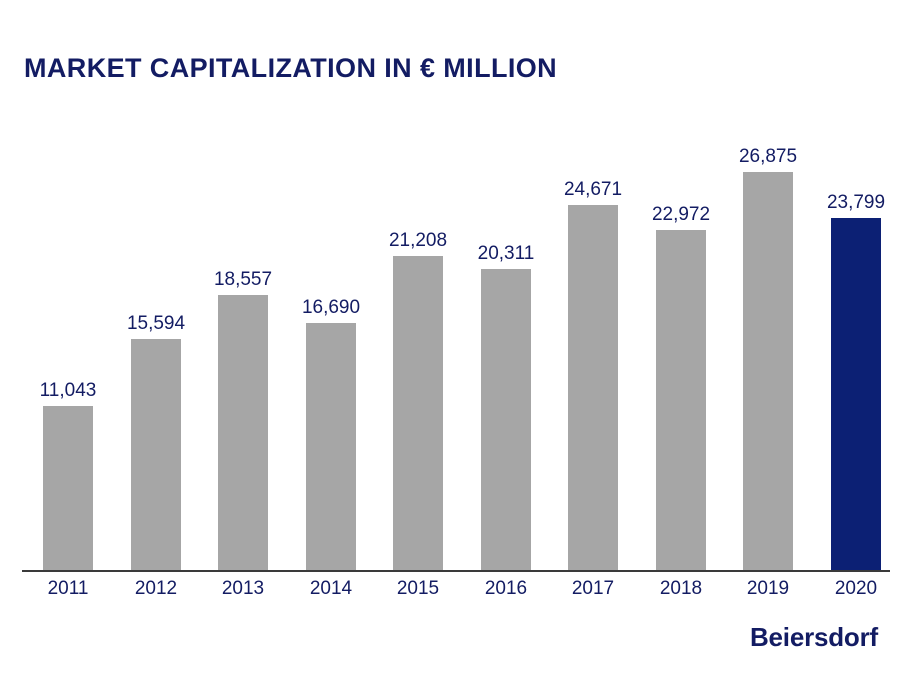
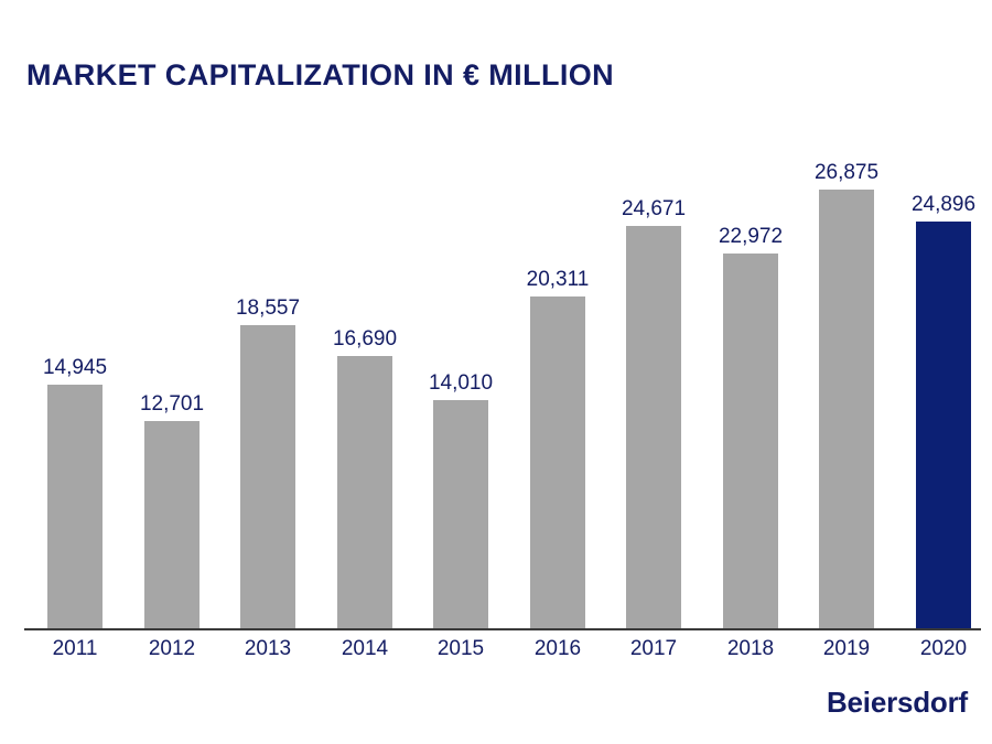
2011: 11,043 -> 14,945
2012: 15,594 -> 12,701
2015: 21,208 -> 14,010
2020: 23,799 -> 24,896
